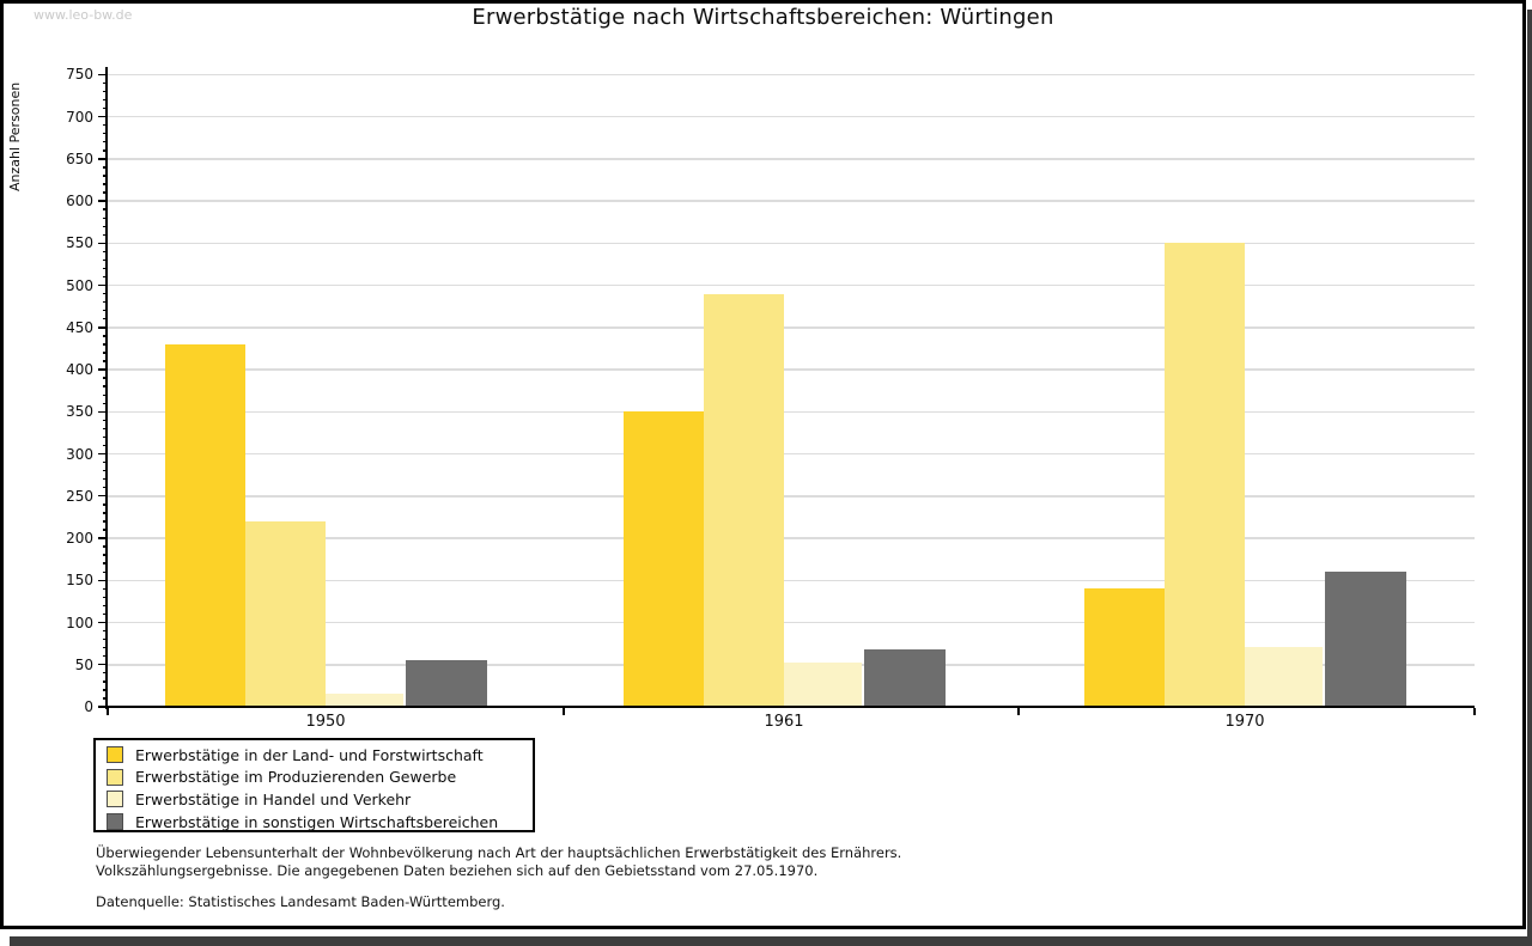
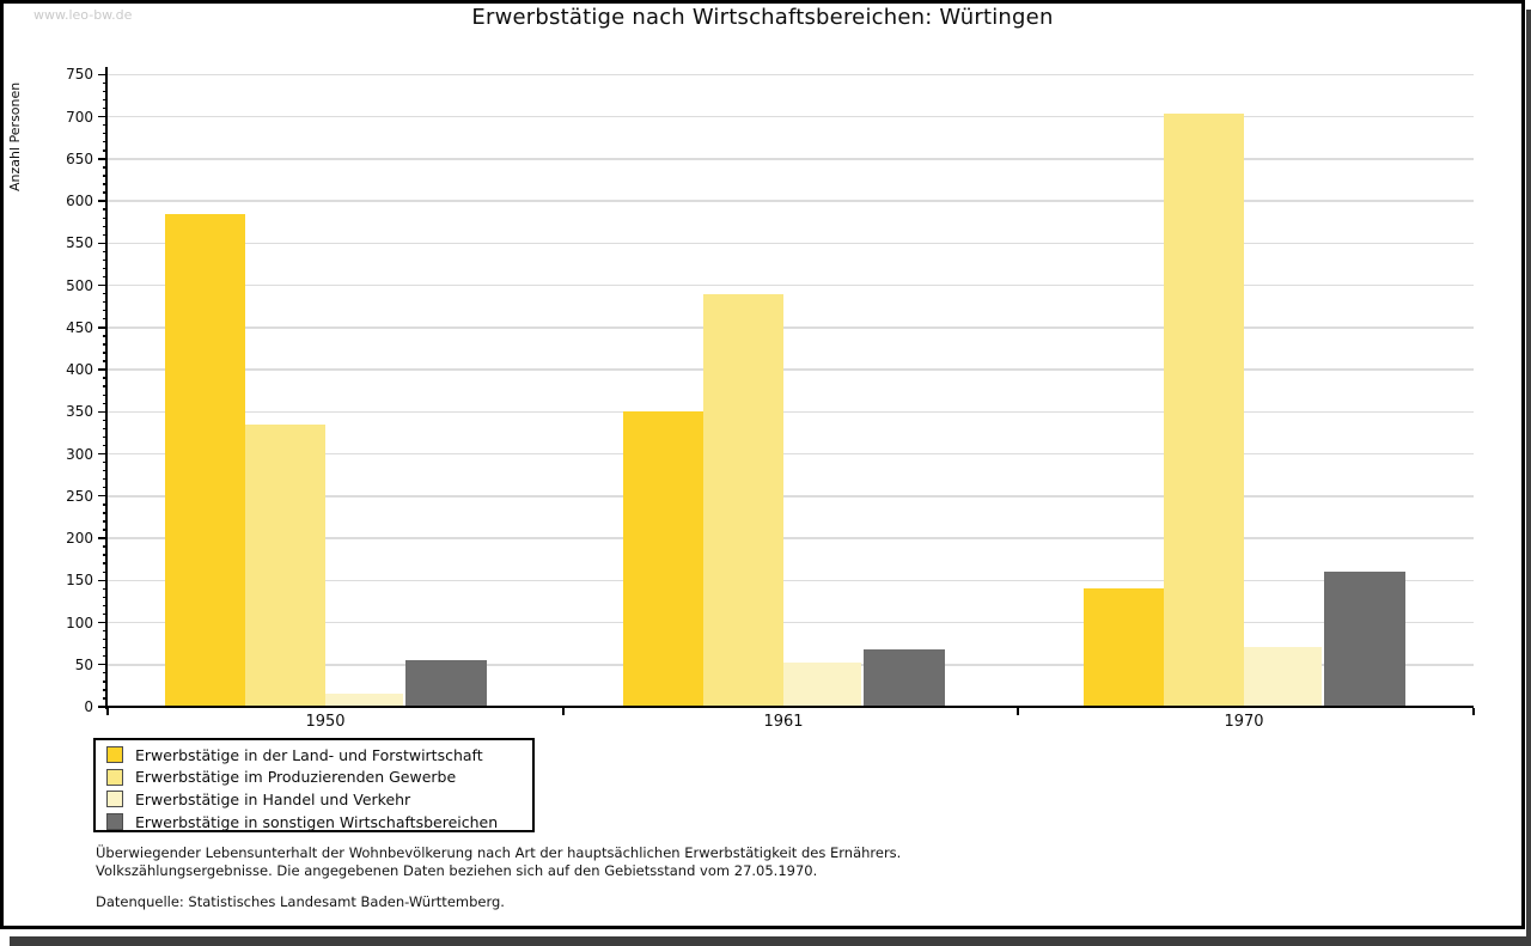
Erwerbstätige in der Land- und Forstwirtschaft/1950: 430 -> 580
Erwerbstätige im Produzierenden Gewerbe/1950: 220 -> 340
Erwerbstätige im Produzierenden Gewerbe/1970: 550 -> 700
